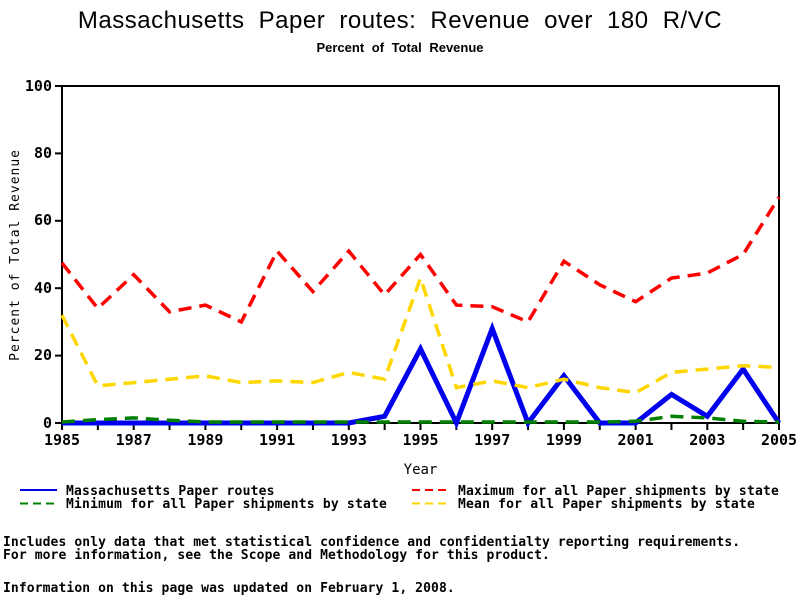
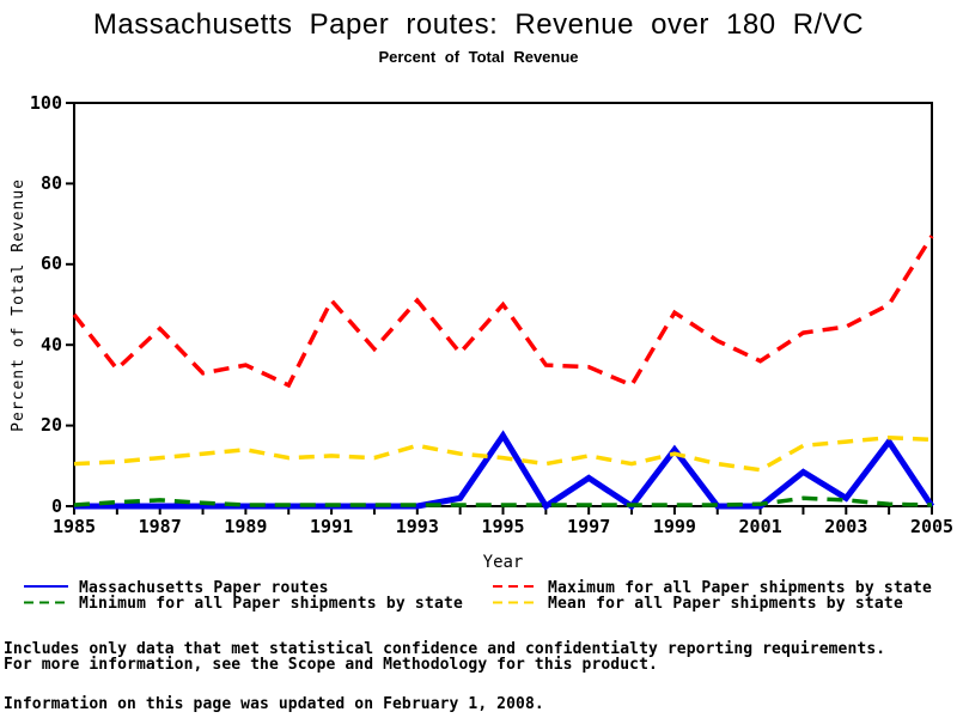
Mean for all Paper shipments by state/1985: 32 -> 10
Massachusetts Paper routes/1995: 22 -> 18
Mean for all Paper shipments by state/1995: 43 -> 12
Massachusetts Paper routes/1997: 28 -> 7
